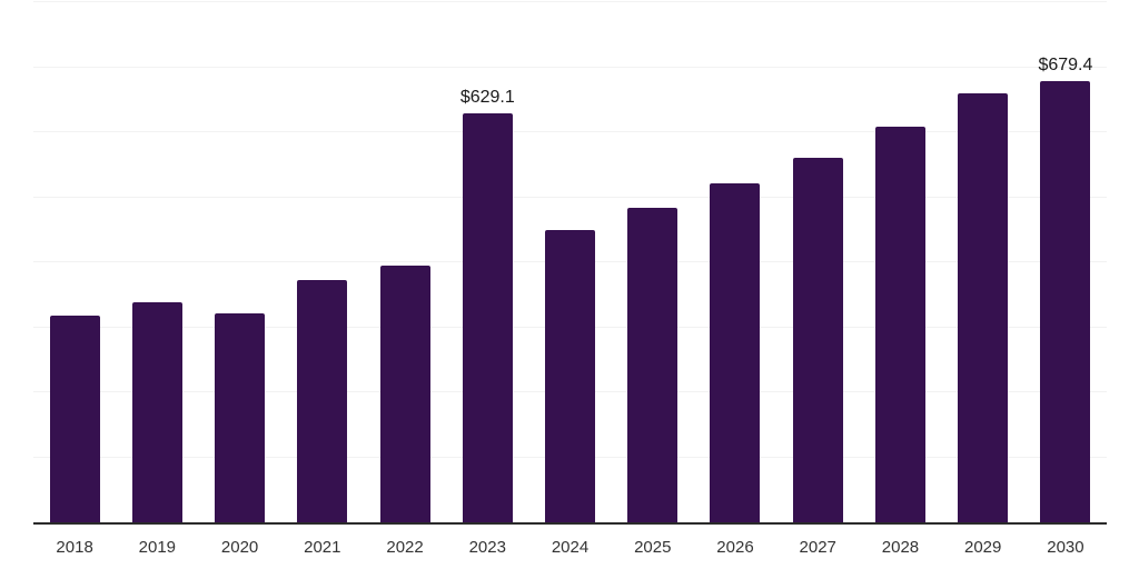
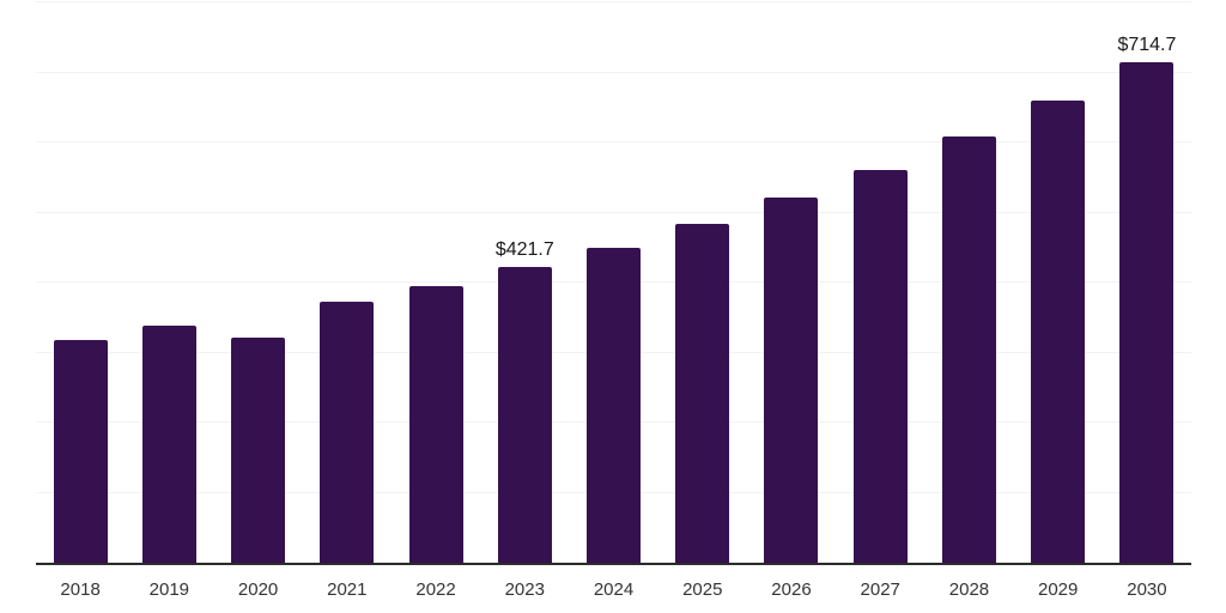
2023: $629.1 -> $421.7
2030: $679.4 -> $714.7
